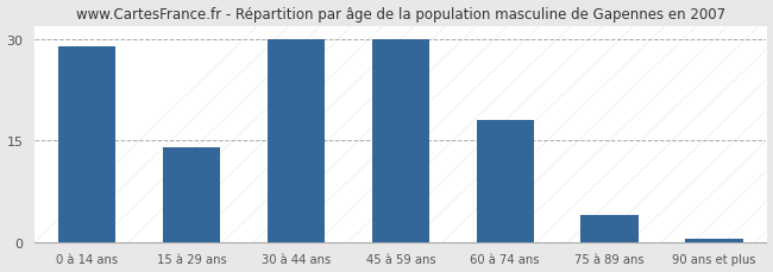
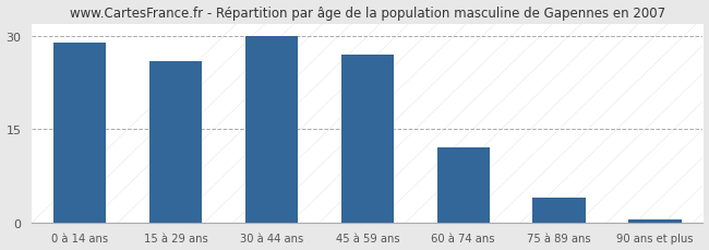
15 à 29 ans: 14.0 -> 26.0
45 à 59 ans: 30.0 -> 27.0
60 à 74 ans: 18.0 -> 12.0
